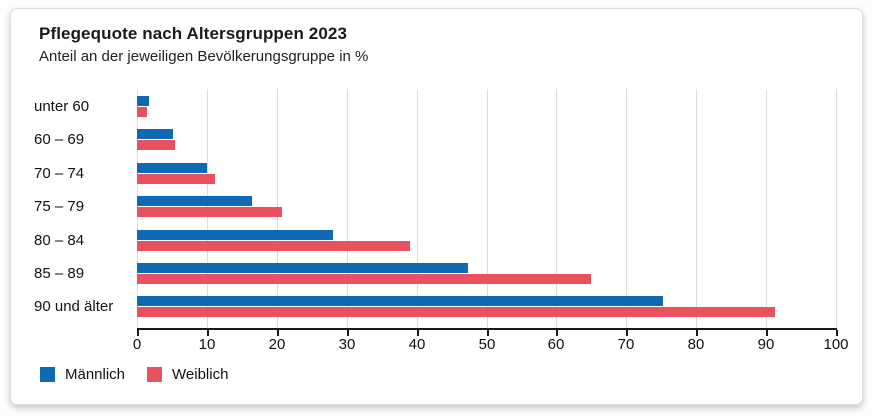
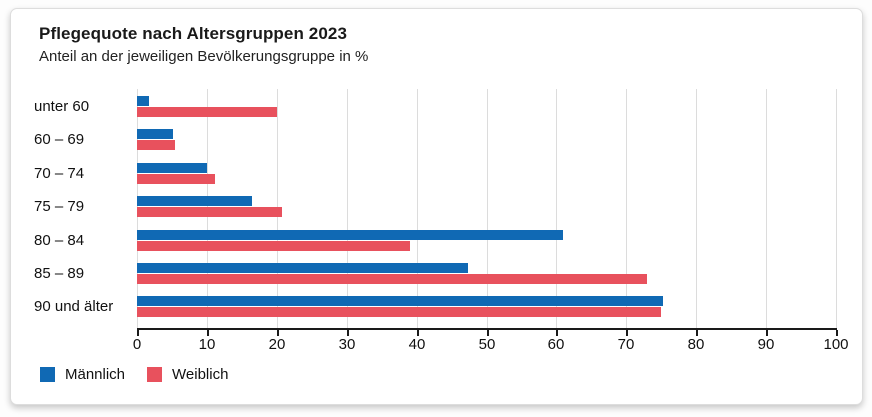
Weiblich/unter 60: 1 -> 20
Männlich/80 – 84: 28 -> 61
Weiblich/85 – 89: 65 -> 73
Weiblich/90 und älter: 91 -> 75
